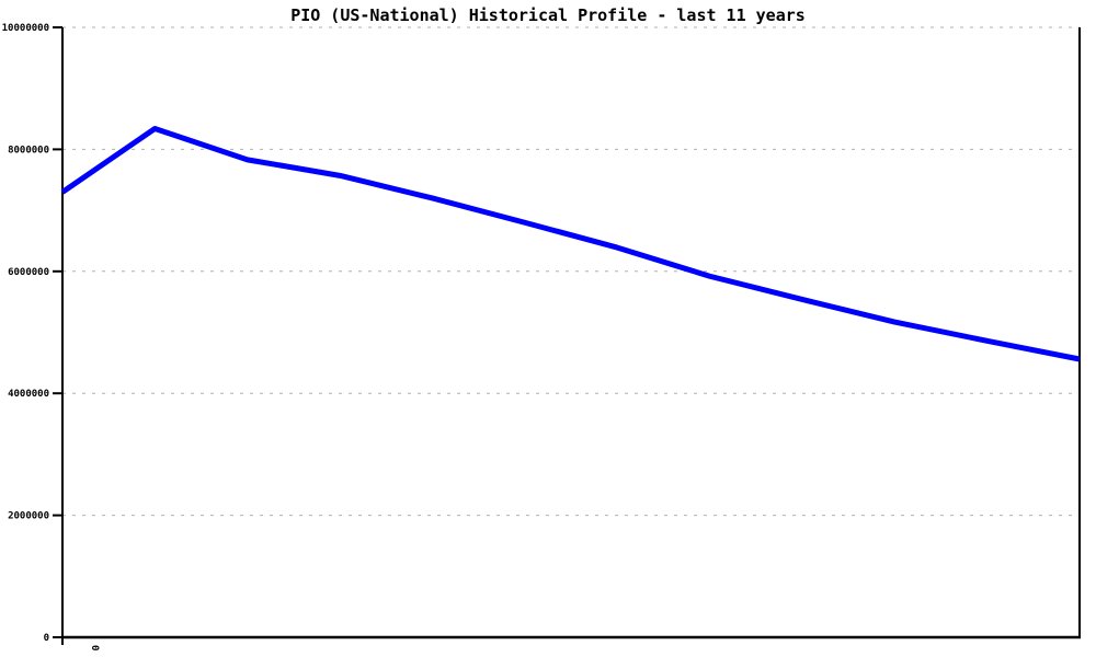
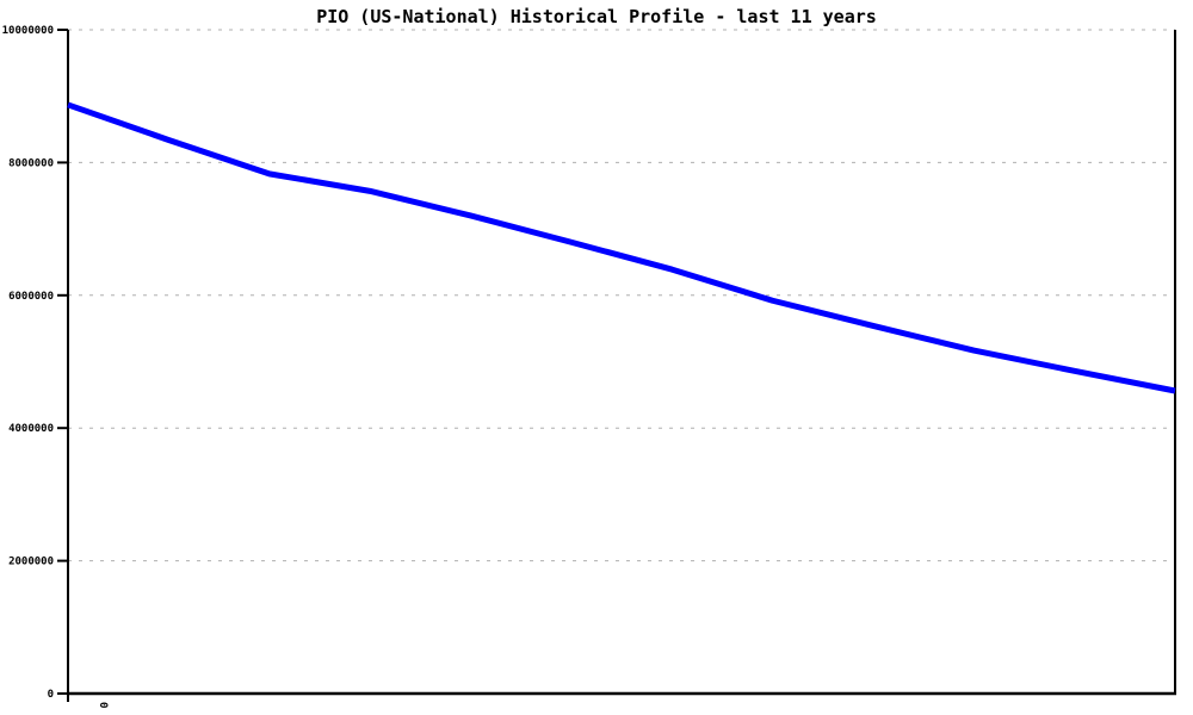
0: 7300000 -> 8900000
